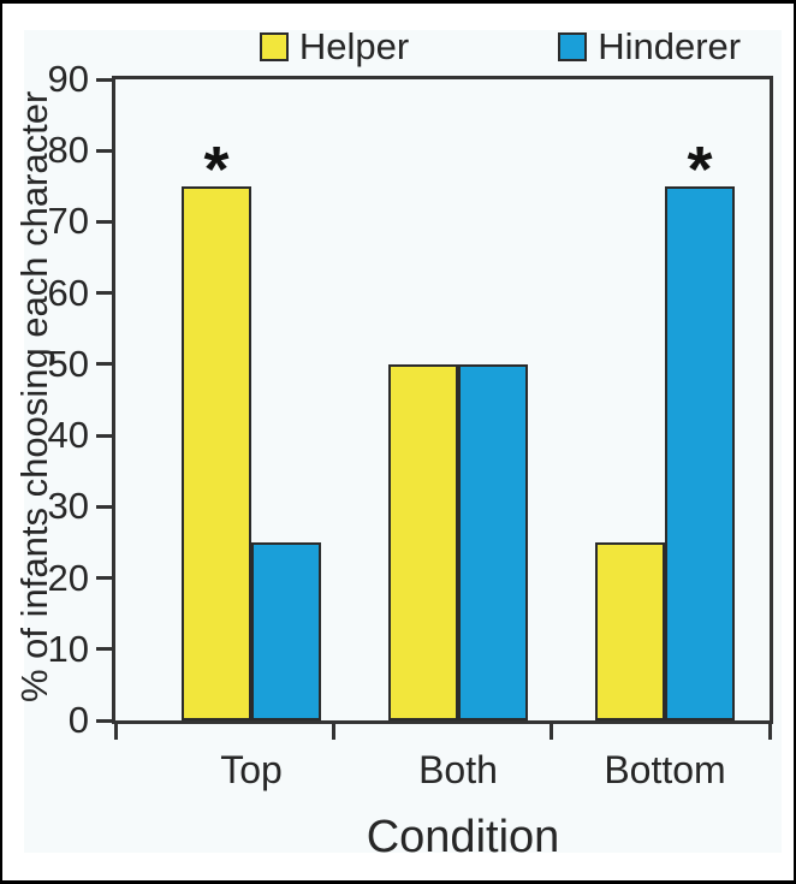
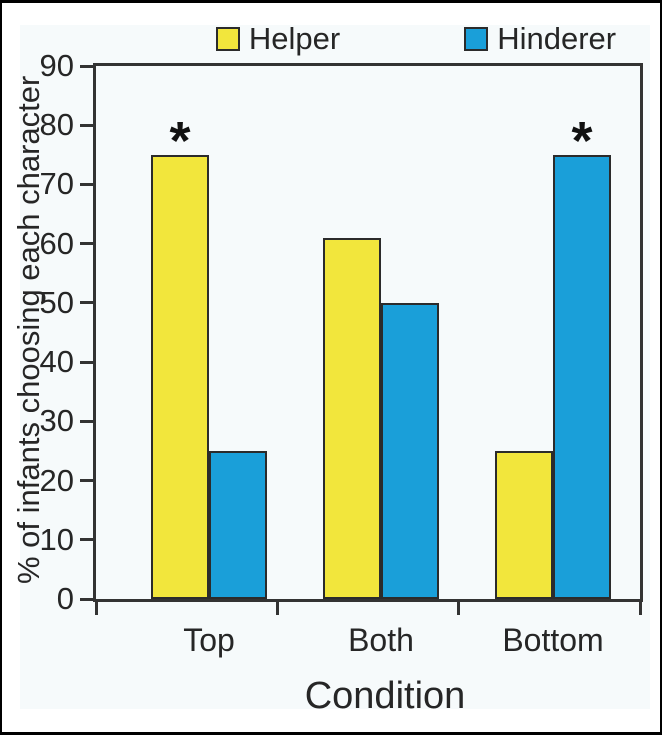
Helper/Both: 50 -> 61
